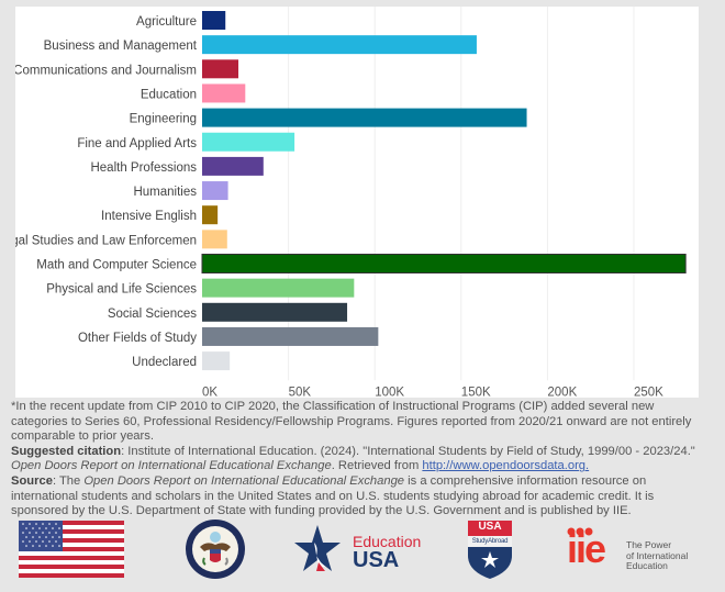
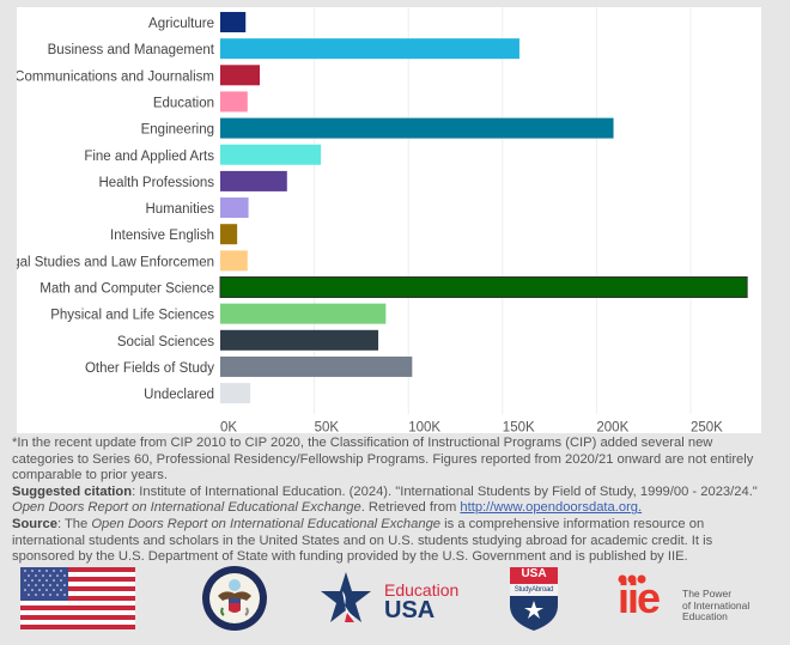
Education: 25K -> 14K
Engineering: 188K -> 209K
